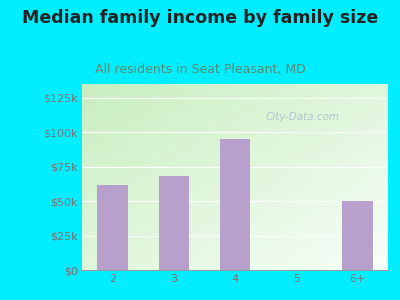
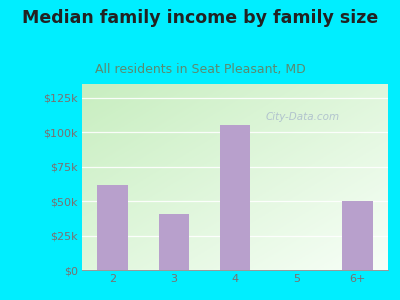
3: $68k -> $41k
4: $95k -> $105k
